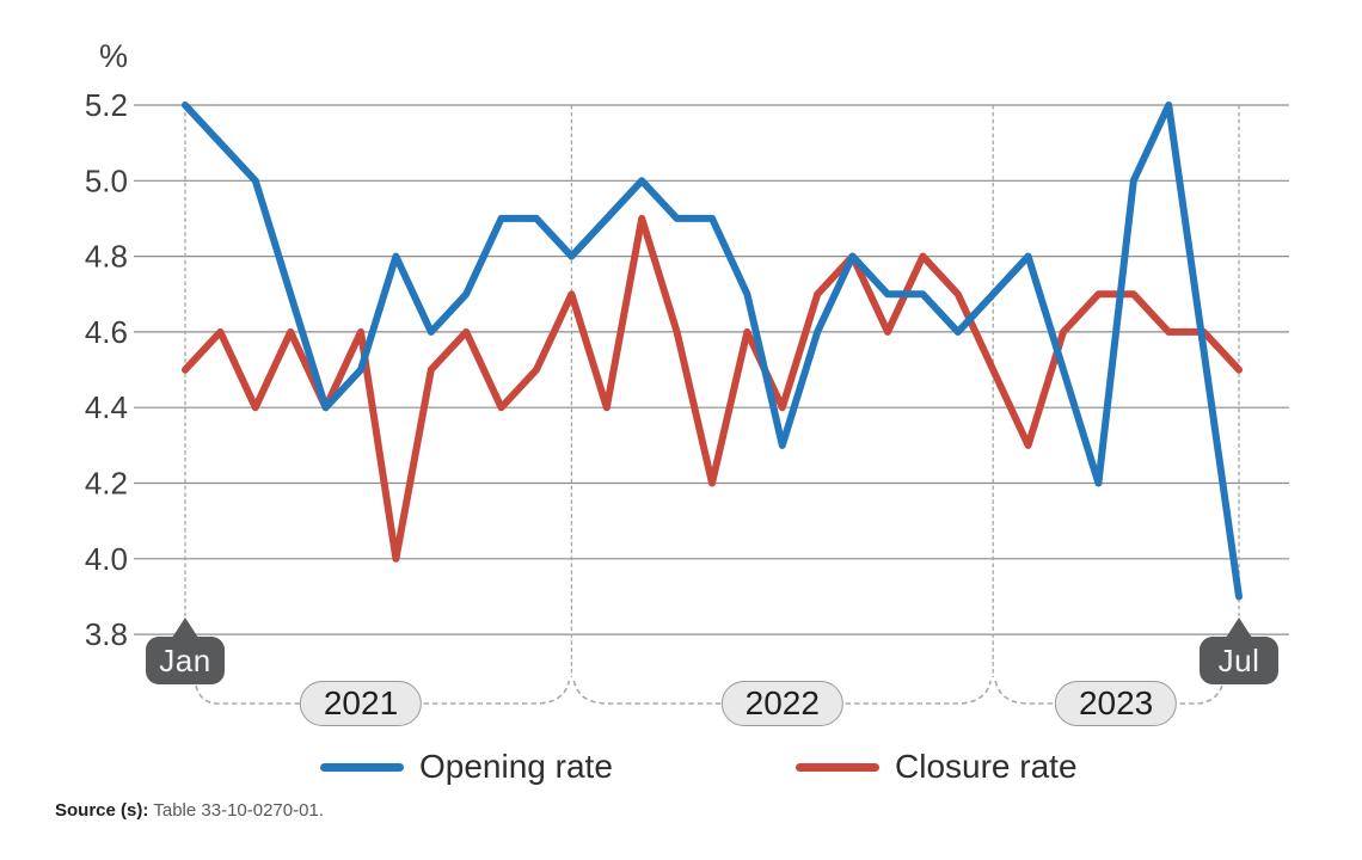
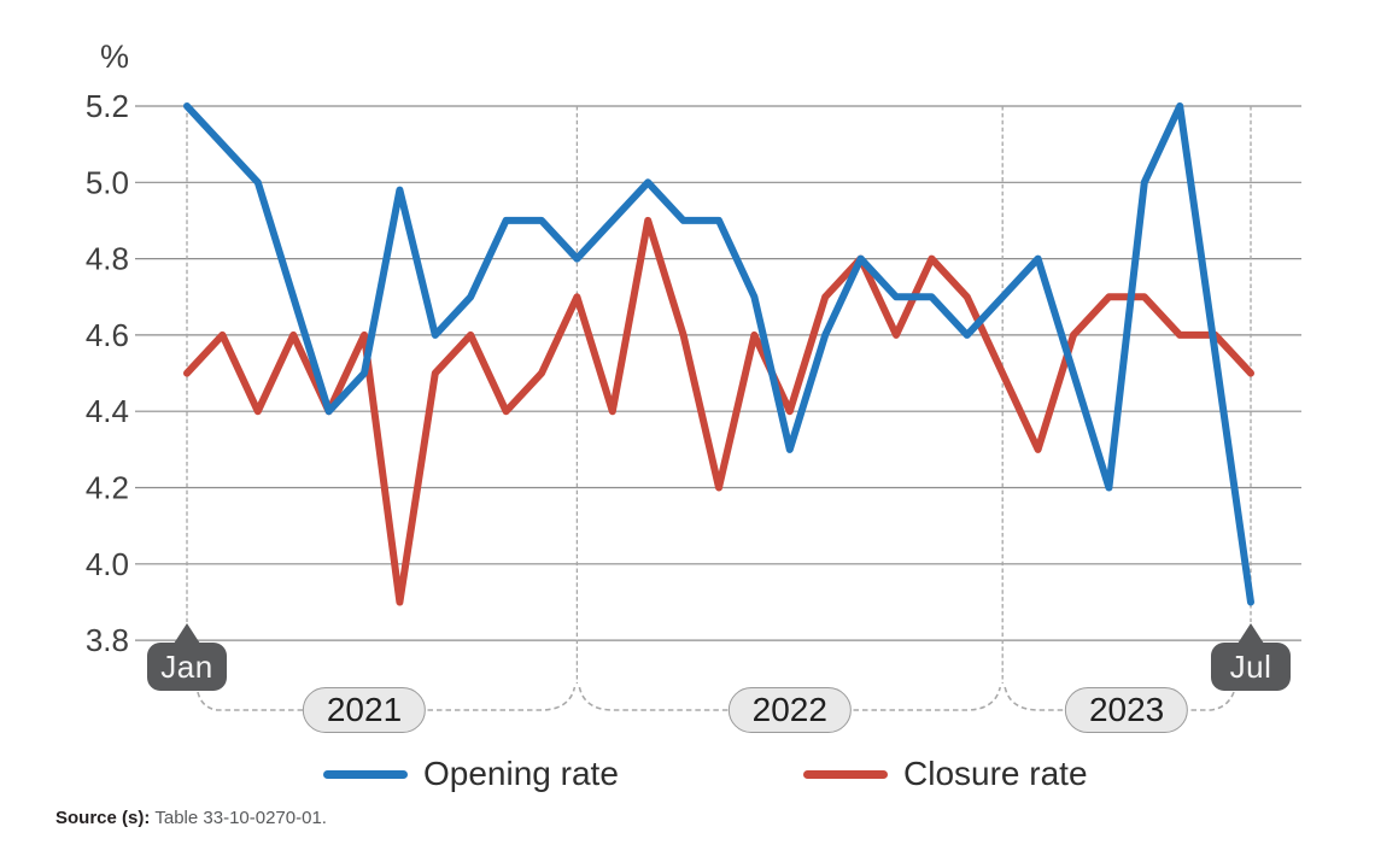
Opening rate/Jul 2021: 4.80 -> 4.98
Closure rate/Jul 2021: 4.0 -> 3.9
